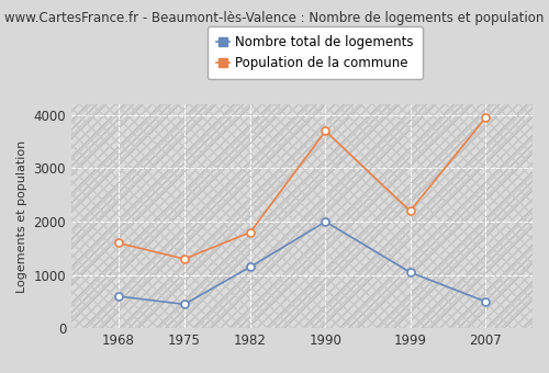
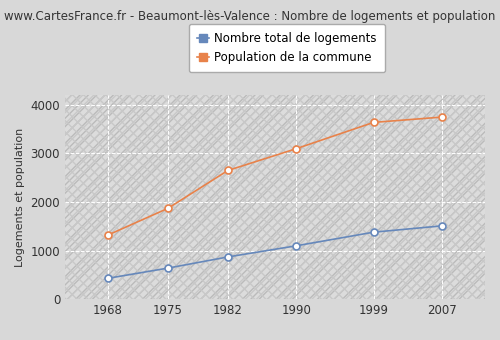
Nombre total de logements/1968: 600 -> 430
Population de la commune/1968: 1600 -> 1320
Nombre total de logements/1975: 450 -> 640
Population de la commune/1975: 1300 -> 1870
Nombre total de logements/1982: 1150 -> 870
Population de la commune/1982: 1800 -> 2650
Nombre total de logements/1990: 2000 -> 1100
Population de la commune/1990: 3700 -> 3100
Nombre total de logements/1999: 1050 -> 1380
Population de la commune/1999: 2200 -> 3640
Nombre total de logements/2007: 500 -> 1510
Population de la commune/2007: 3950 -> 3750
